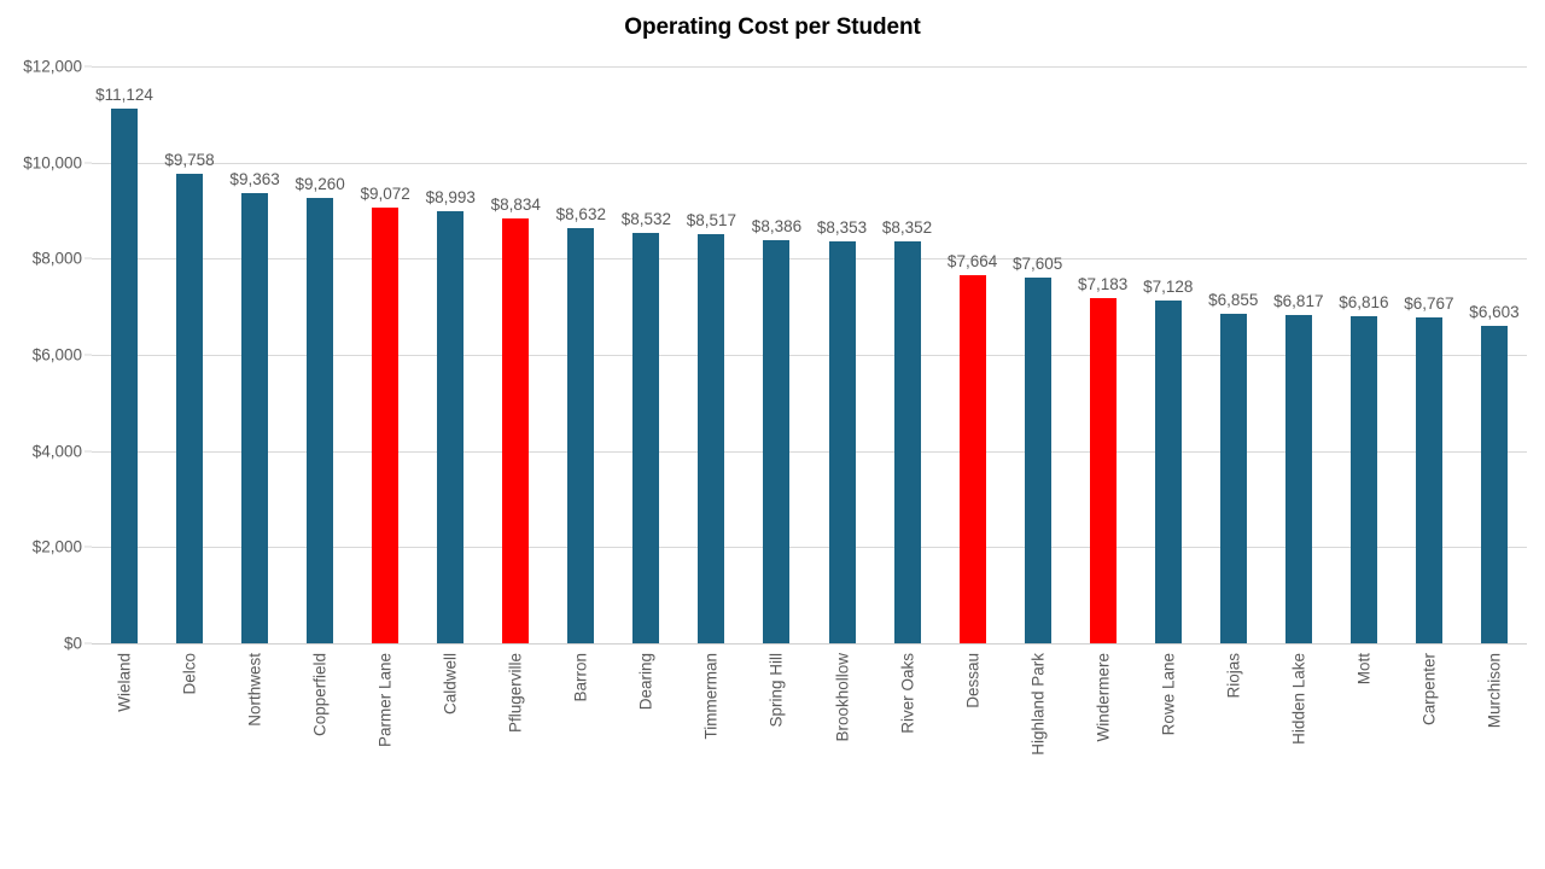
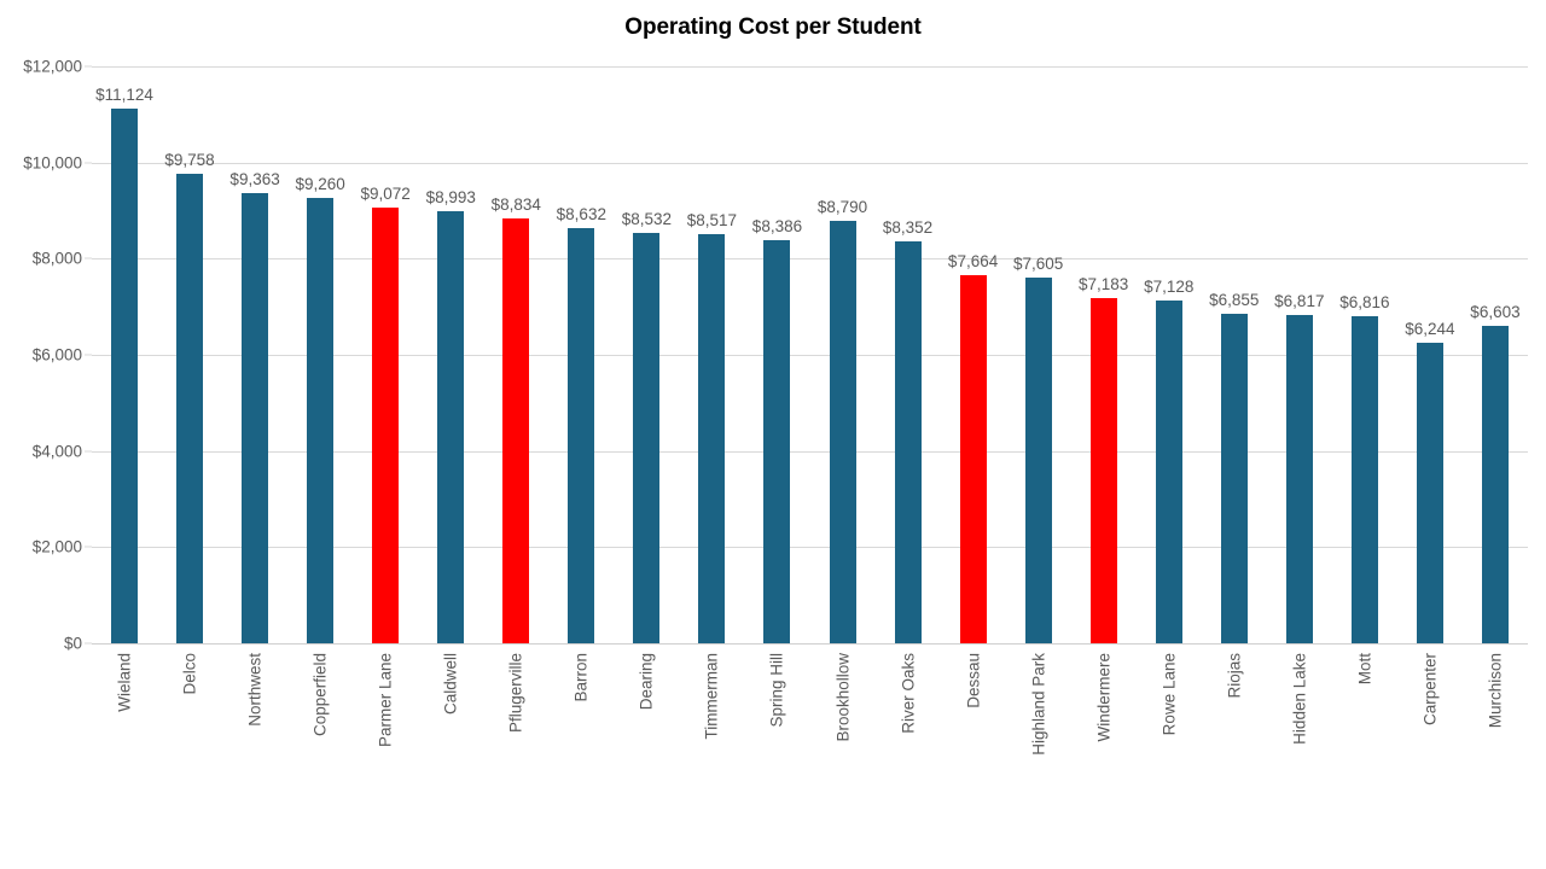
Brookhollow: $8,353 -> $8,790
Carpenter: $6,767 -> $6,244
